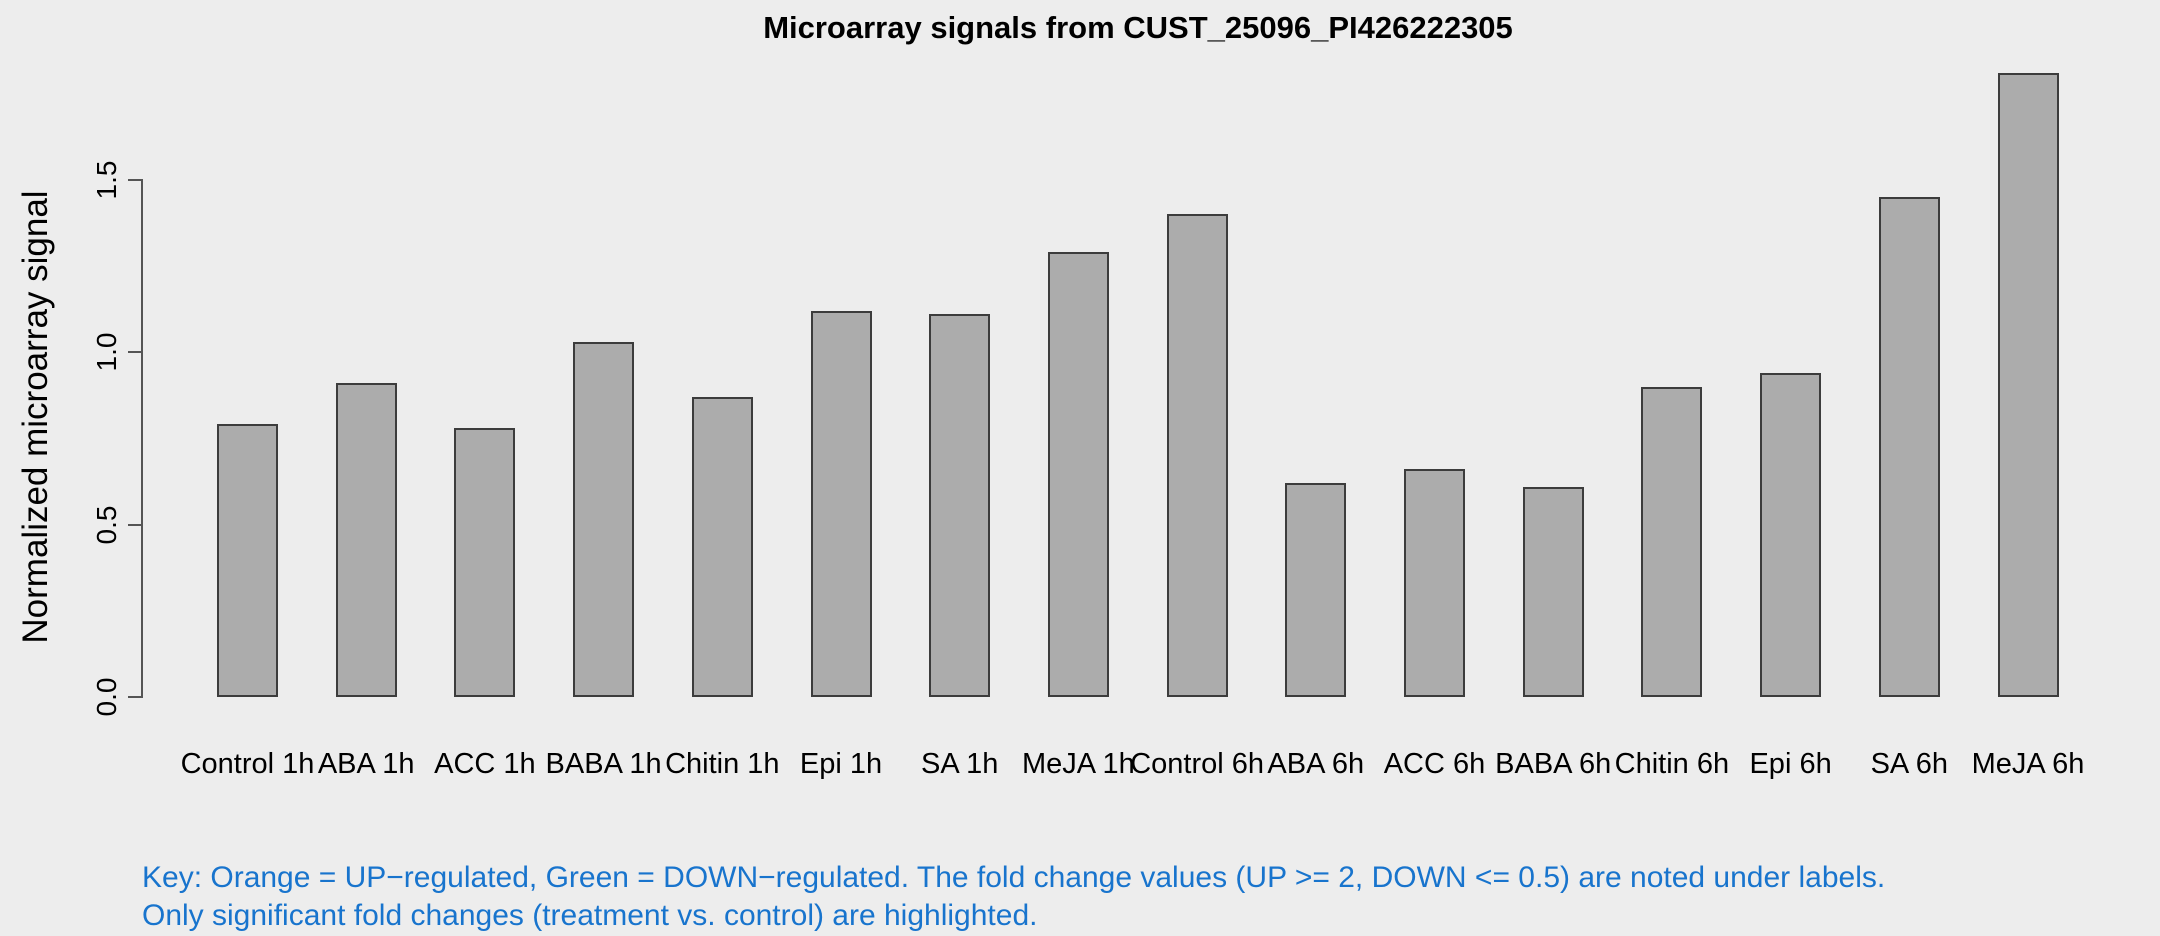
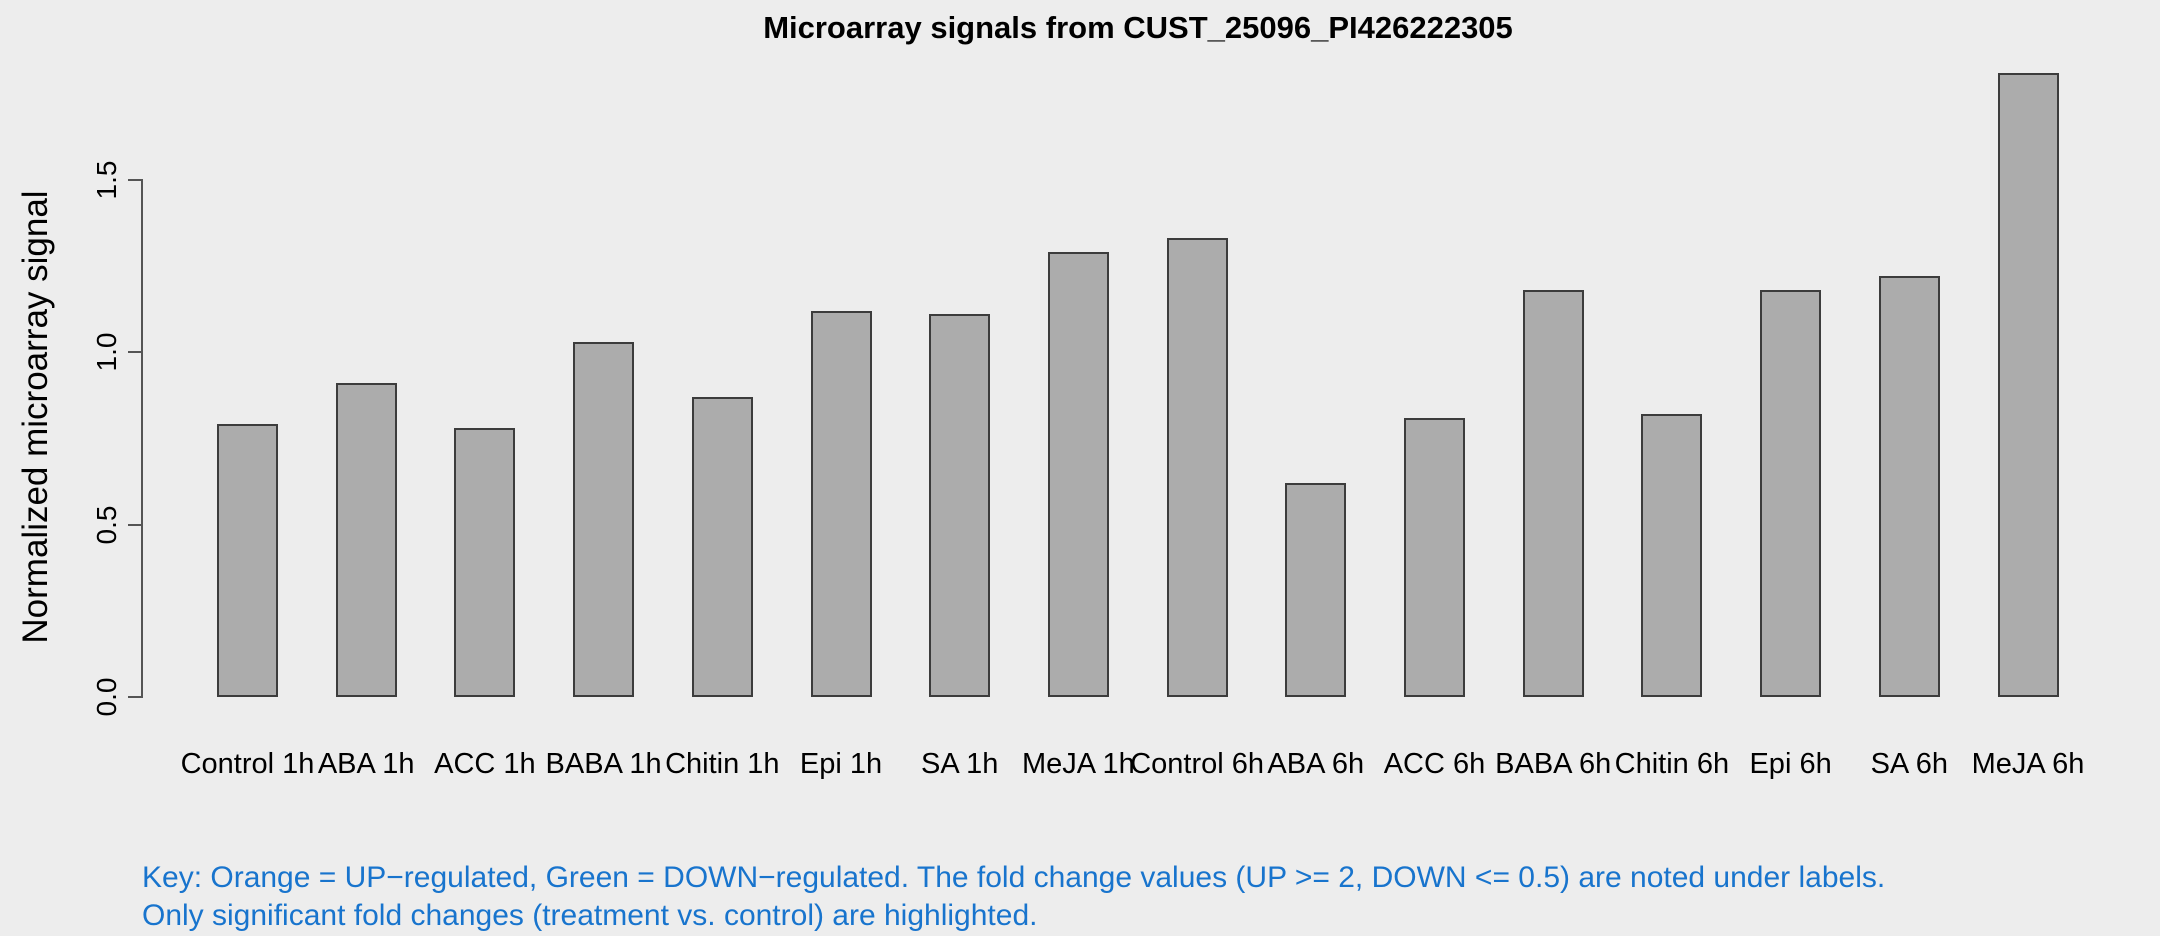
Control 6h: 1.40 -> 1.33
ACC 6h: 0.66 -> 0.81
BABA 6h: 0.61 -> 1.18
Chitin 6h: 0.90 -> 0.82
Epi 6h: 0.94 -> 1.18
SA 6h: 1.45 -> 1.22
